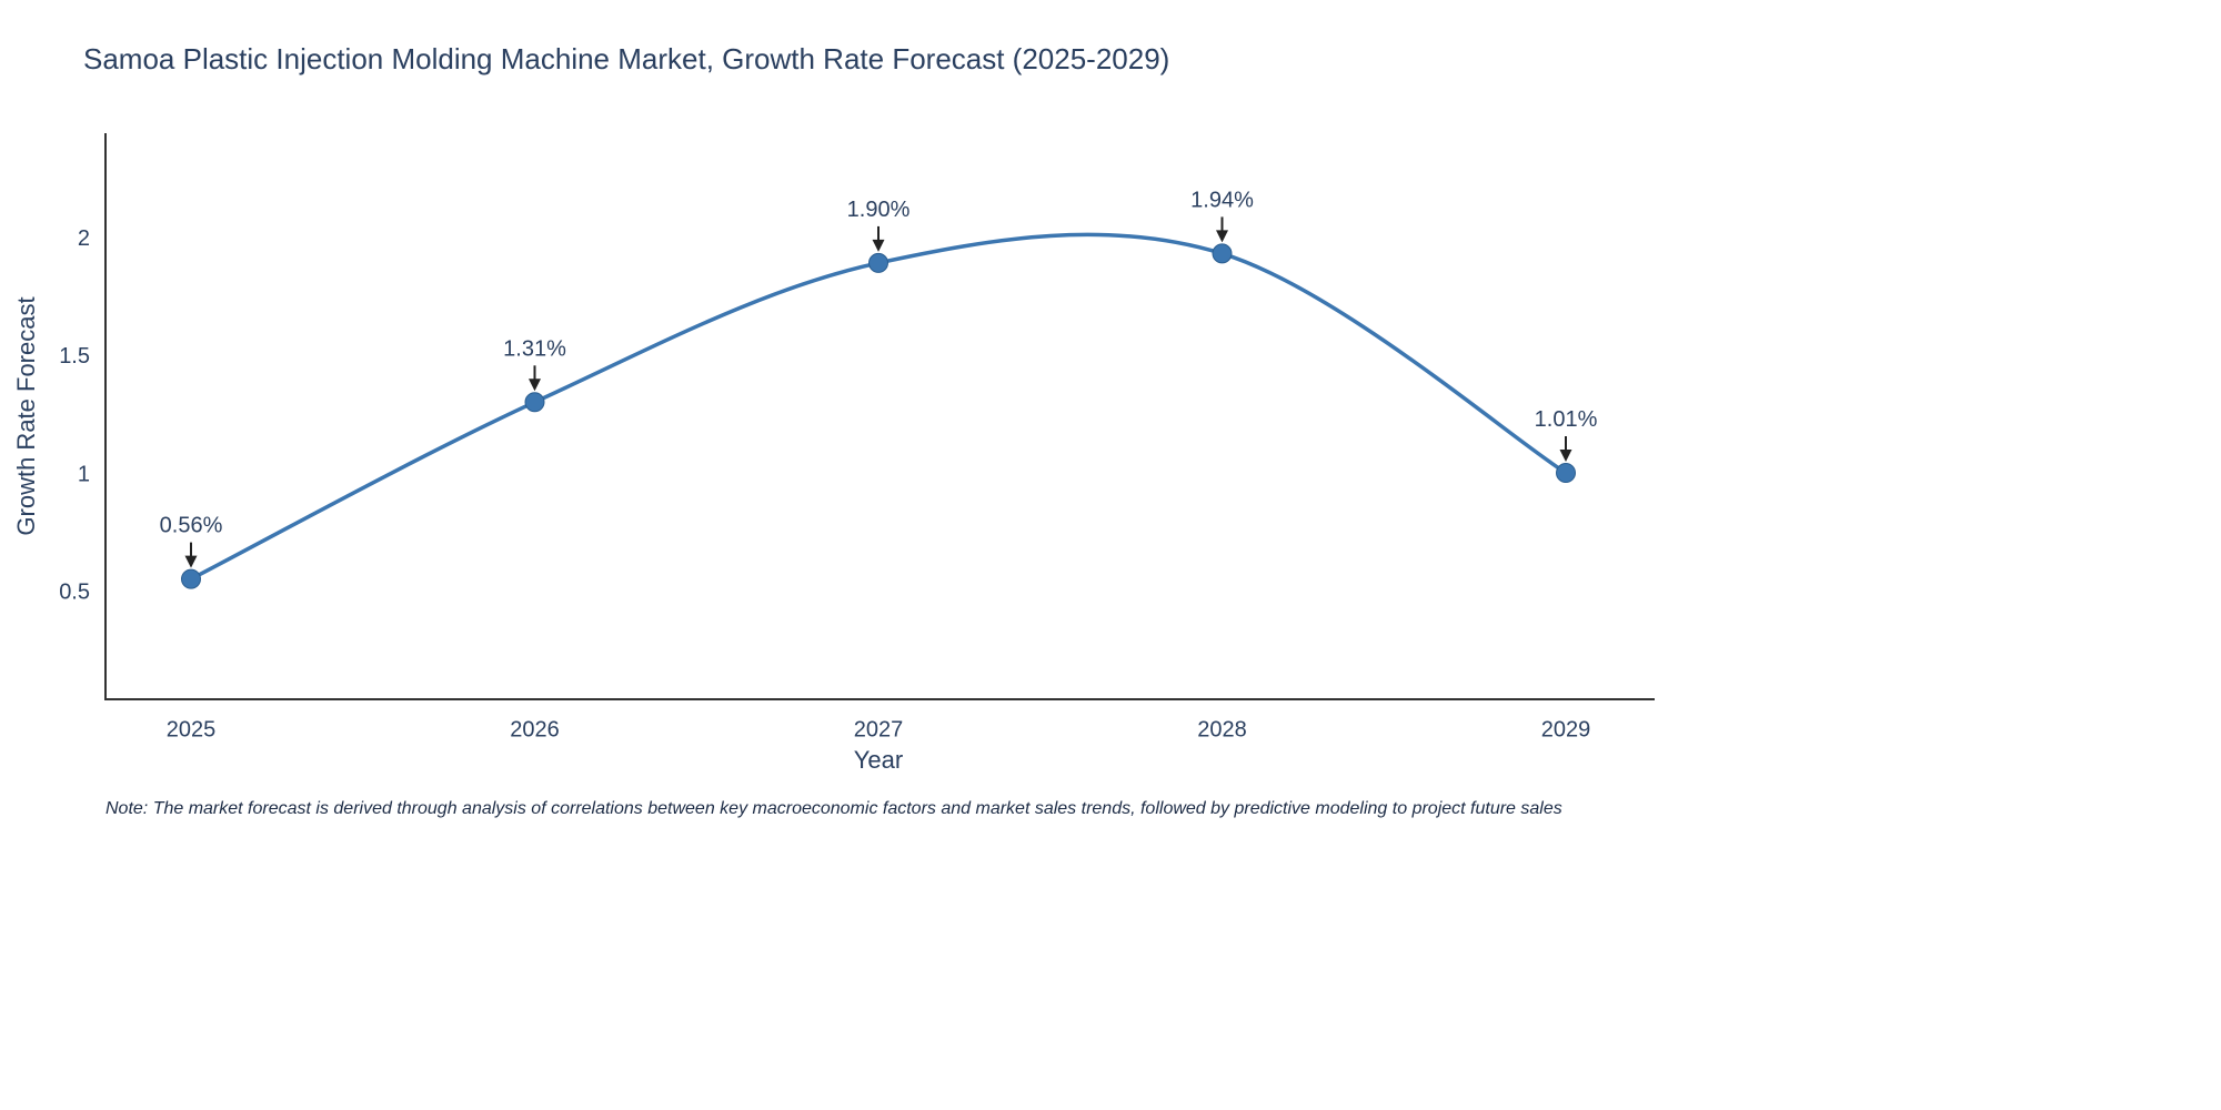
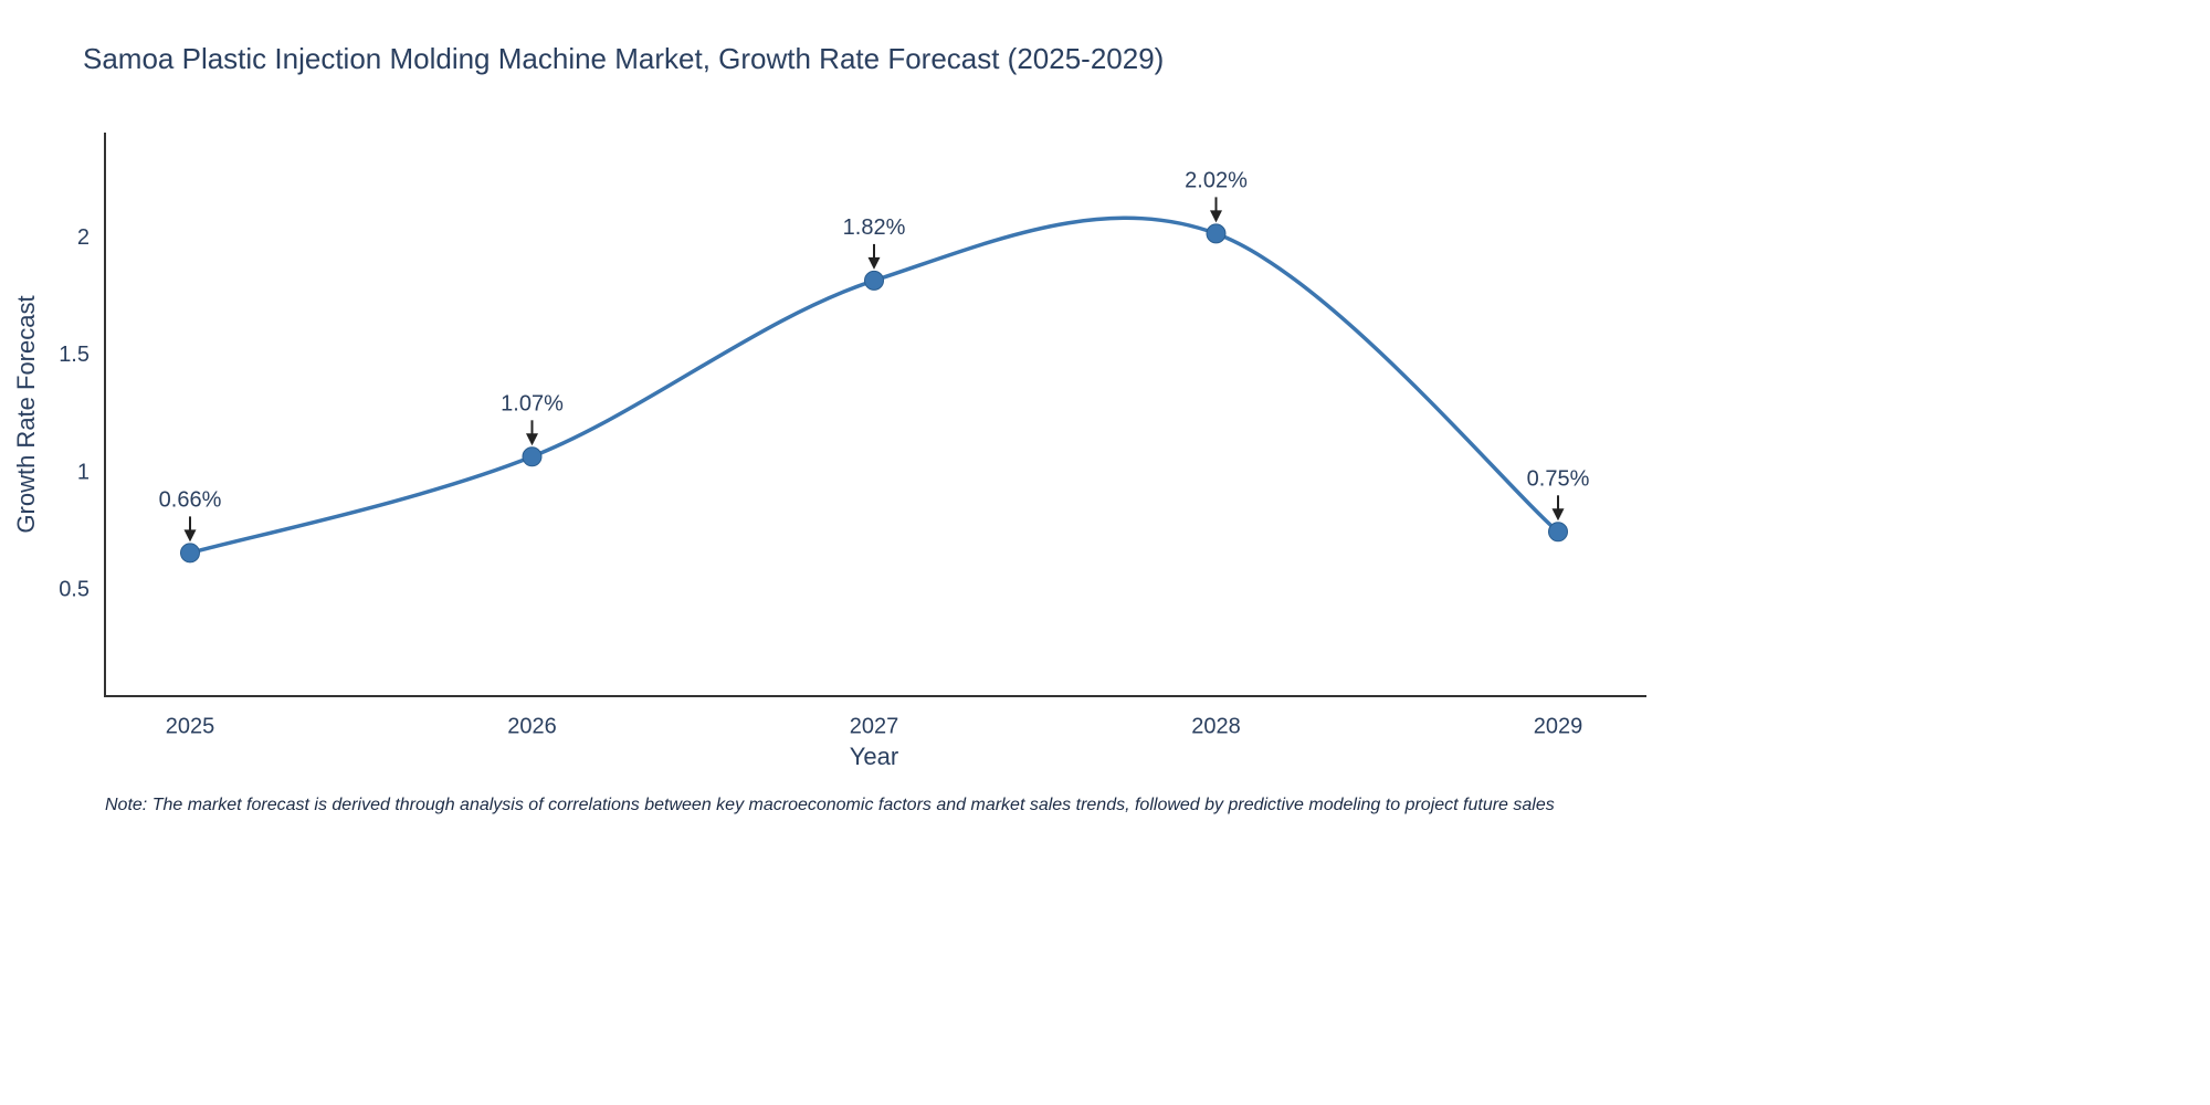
2025: 0.56% -> 0.66%
2026: 1.31% -> 1.07%
2027: 1.90% -> 1.82%
2028: 1.94% -> 2.02%
2029: 1.01% -> 0.75%
